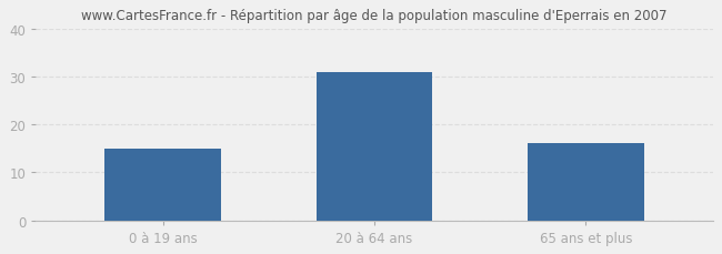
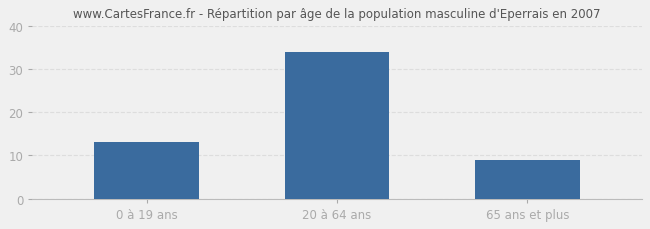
0 à 19 ans: 15 -> 13
20 à 64 ans: 31 -> 34
65 ans et plus: 16 -> 9
